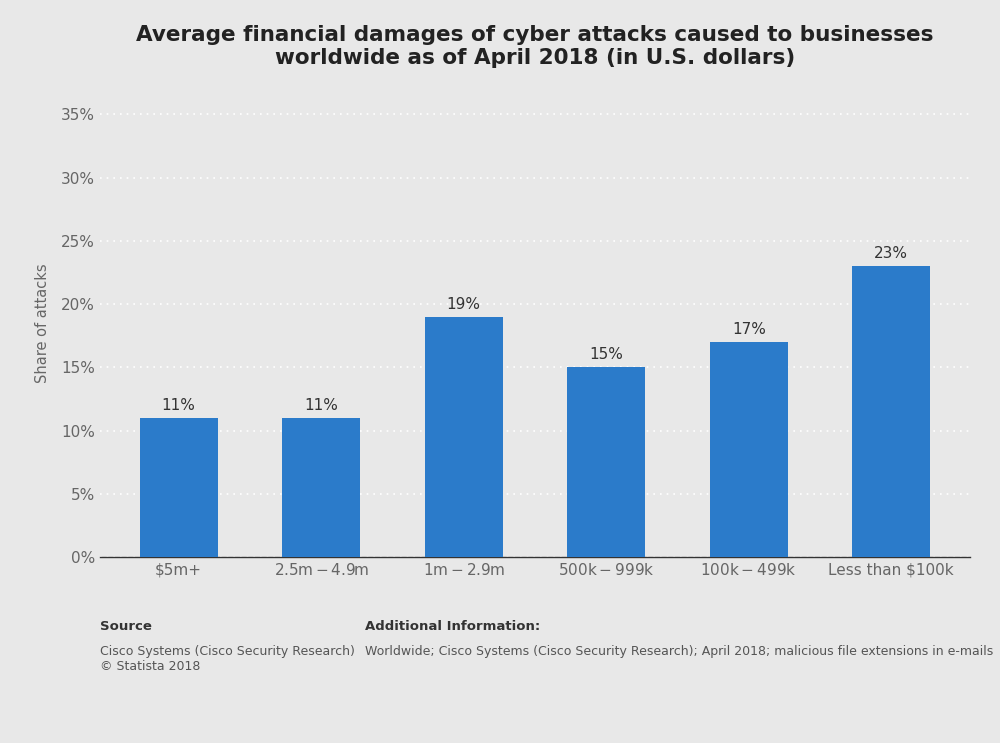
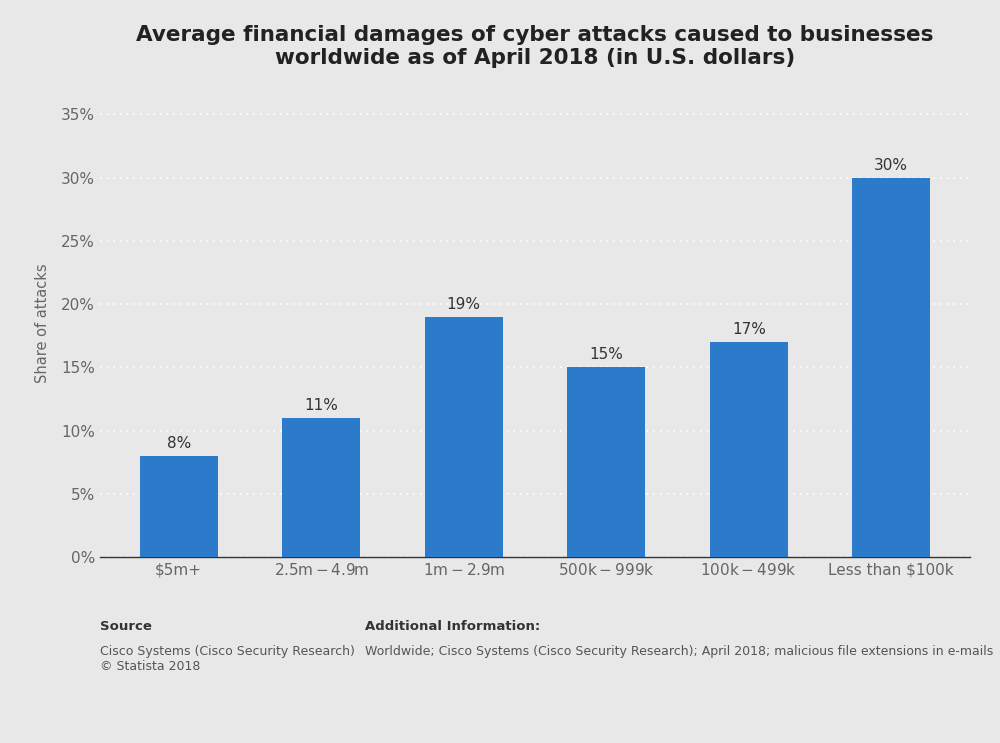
$5m+: 11% -> 8%
Less than $100k: 23% -> 30%
